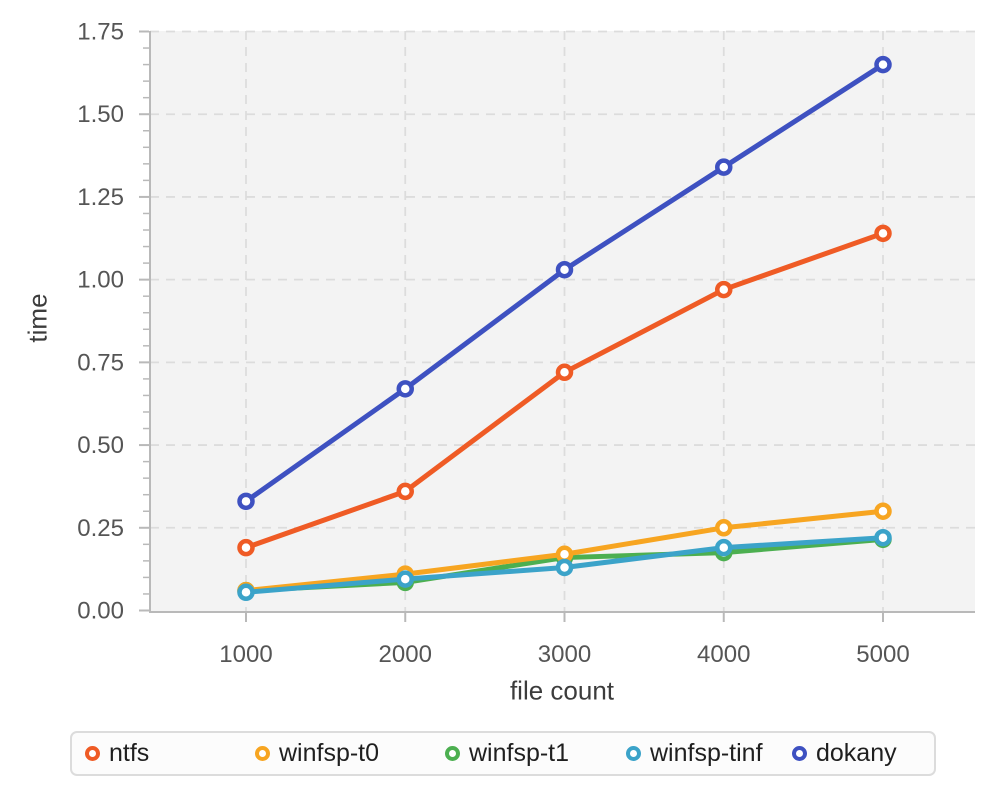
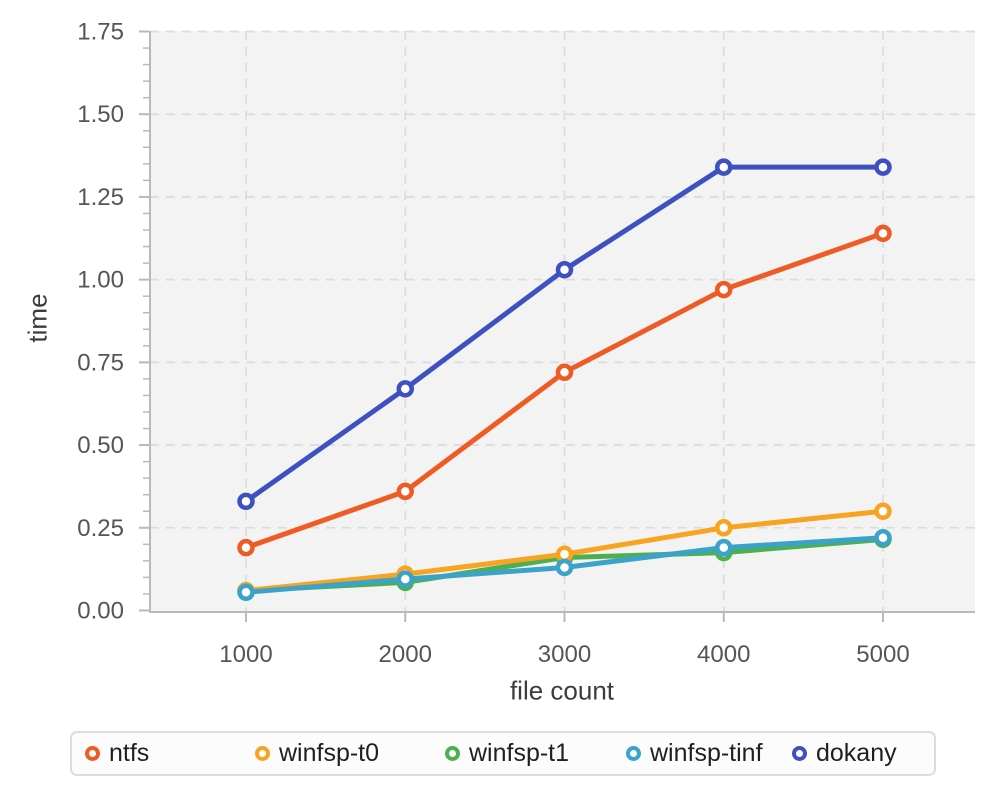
dokany/5000: 1.65 -> 1.34
